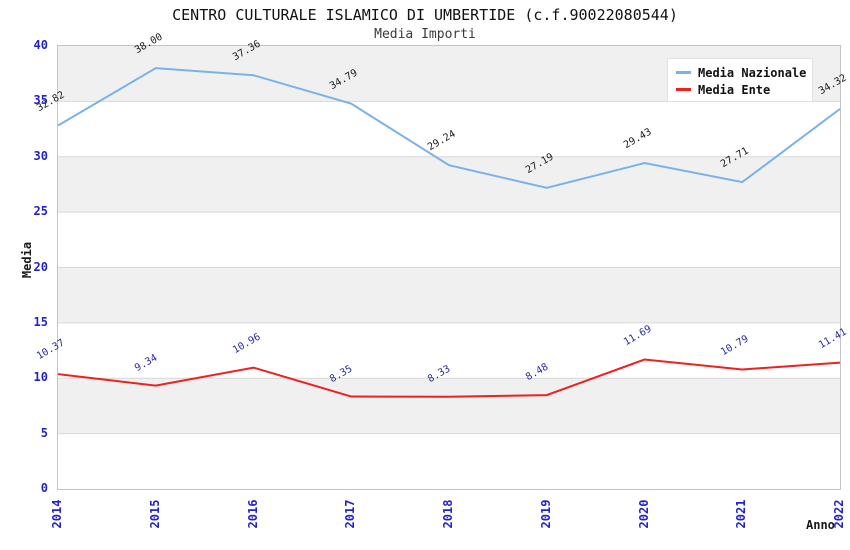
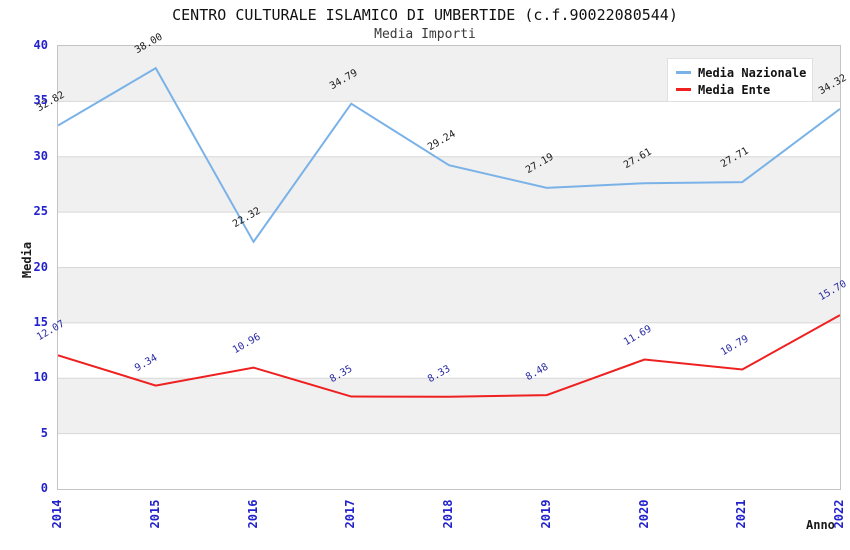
Media Ente/2014: 10.37 -> 12.07
Media Nazionale/2016: 37.36 -> 22.32
Media Nazionale/2020: 29.43 -> 27.61
Media Ente/2022: 11.41 -> 15.70
